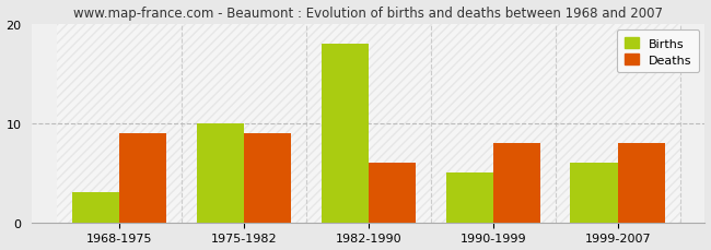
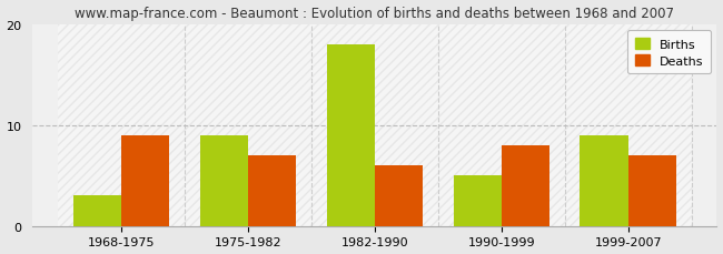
Births/1975-1982: 10 -> 9
Deaths/1975-1982: 9 -> 7
Births/1999-2007: 6 -> 9
Deaths/1999-2007: 8 -> 7
